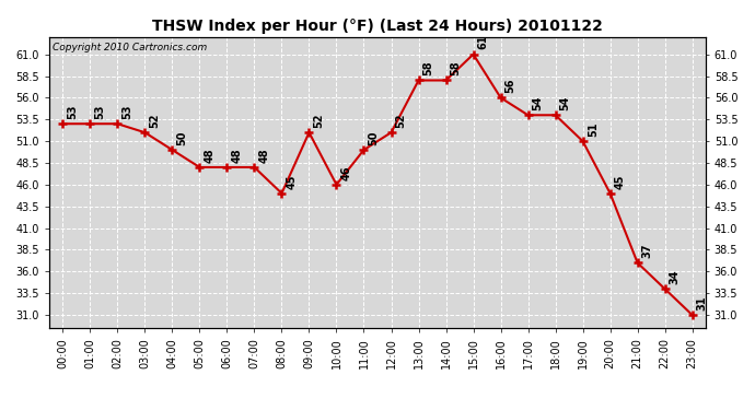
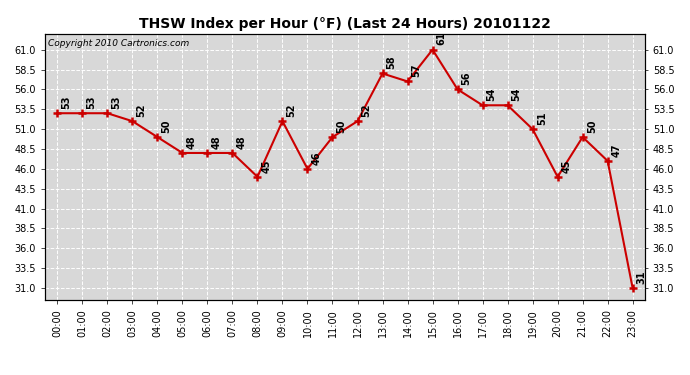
14:00: 58 -> 57
21:00: 37 -> 50
22:00: 34 -> 47
